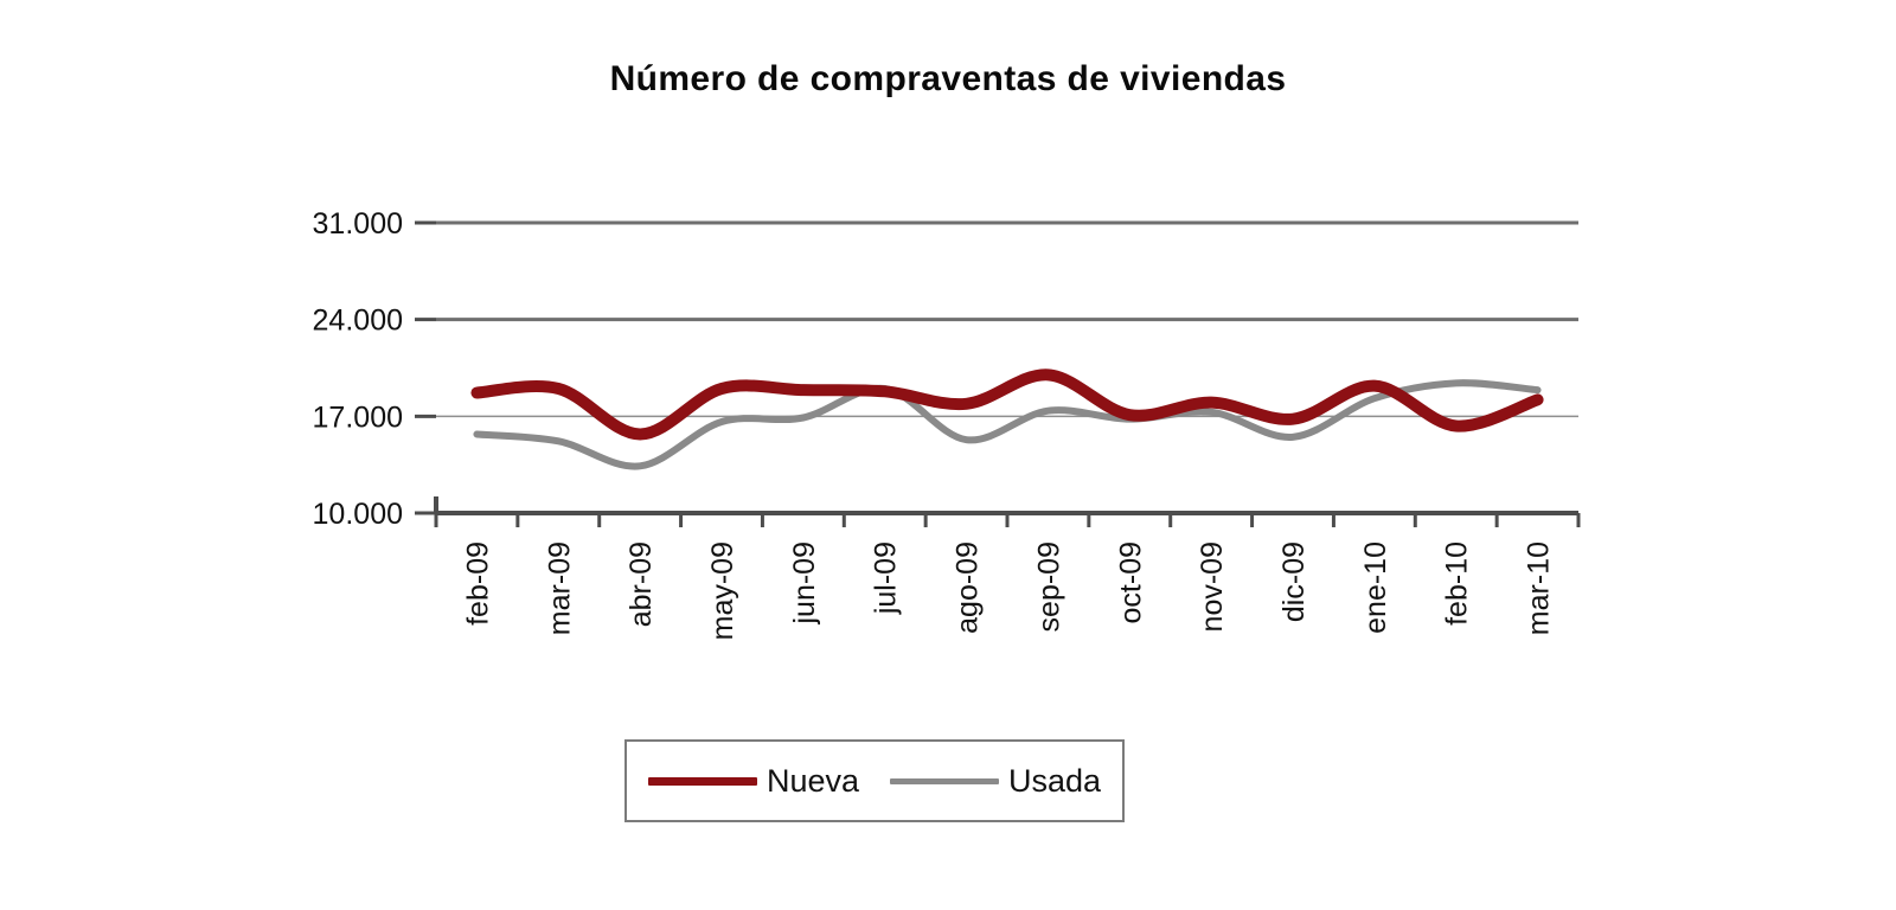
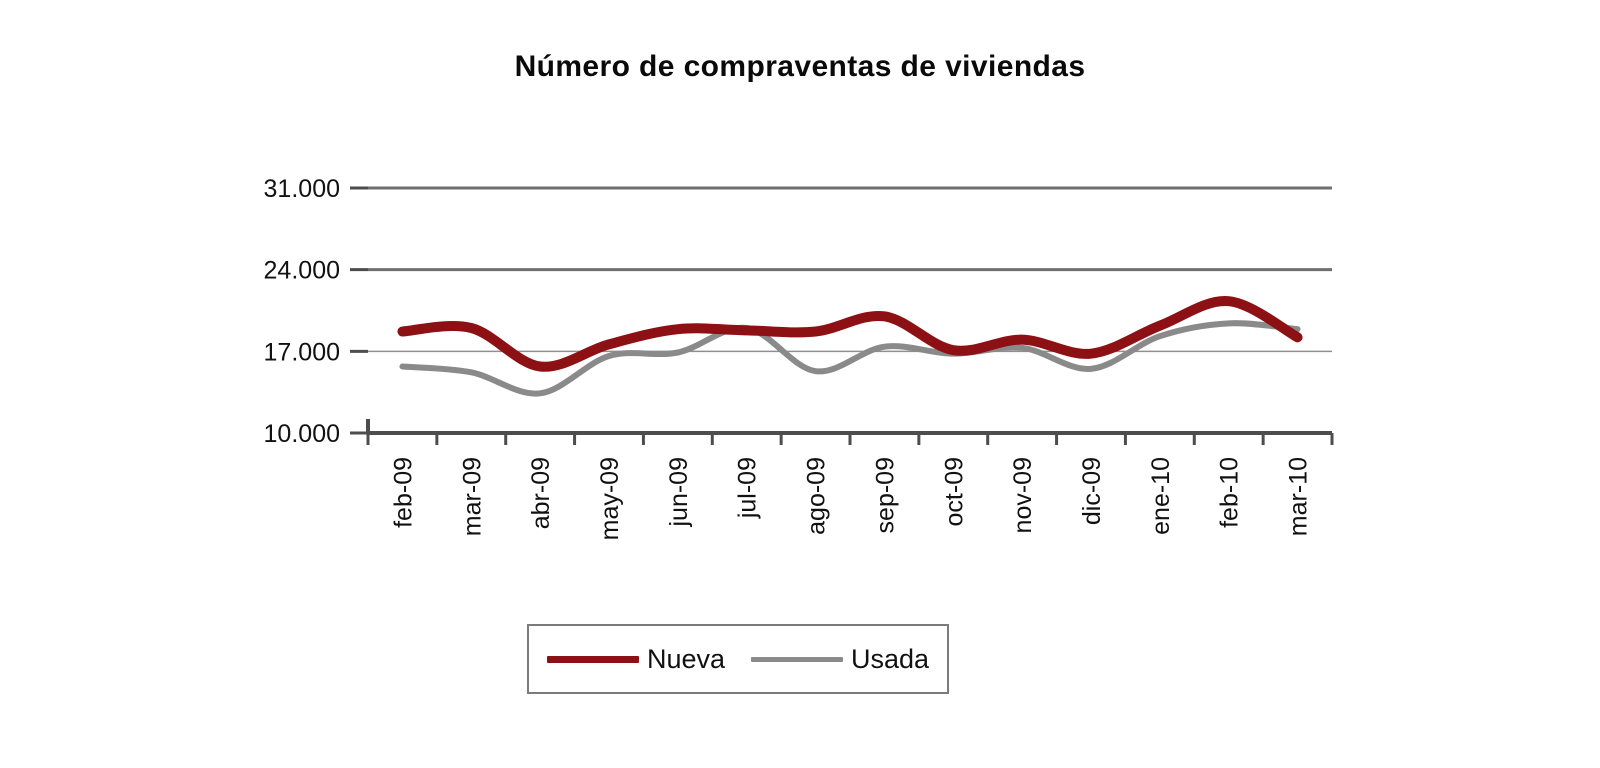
Nueva/may-09: 19000 -> 17600
Nueva/ago-09: 17900 -> 18700
Nueva/feb-10: 16300 -> 21300
